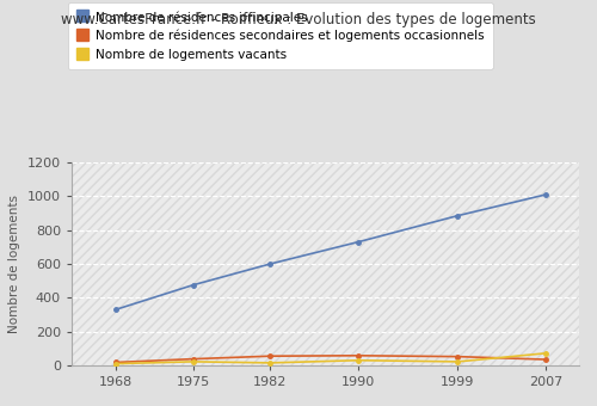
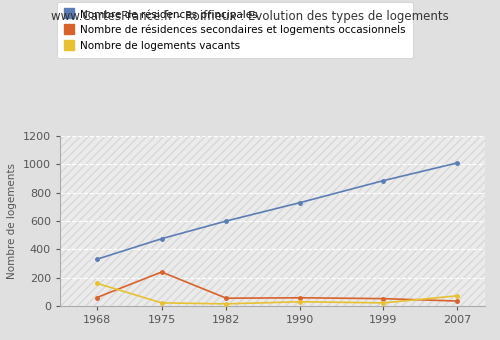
Nombre de résidences secondaires et logements occasionnels/1968: 20 -> 60
Nombre de logements vacants/1968: 10 -> 160
Nombre de résidences secondaires et logements occasionnels/1975: 40 -> 240
